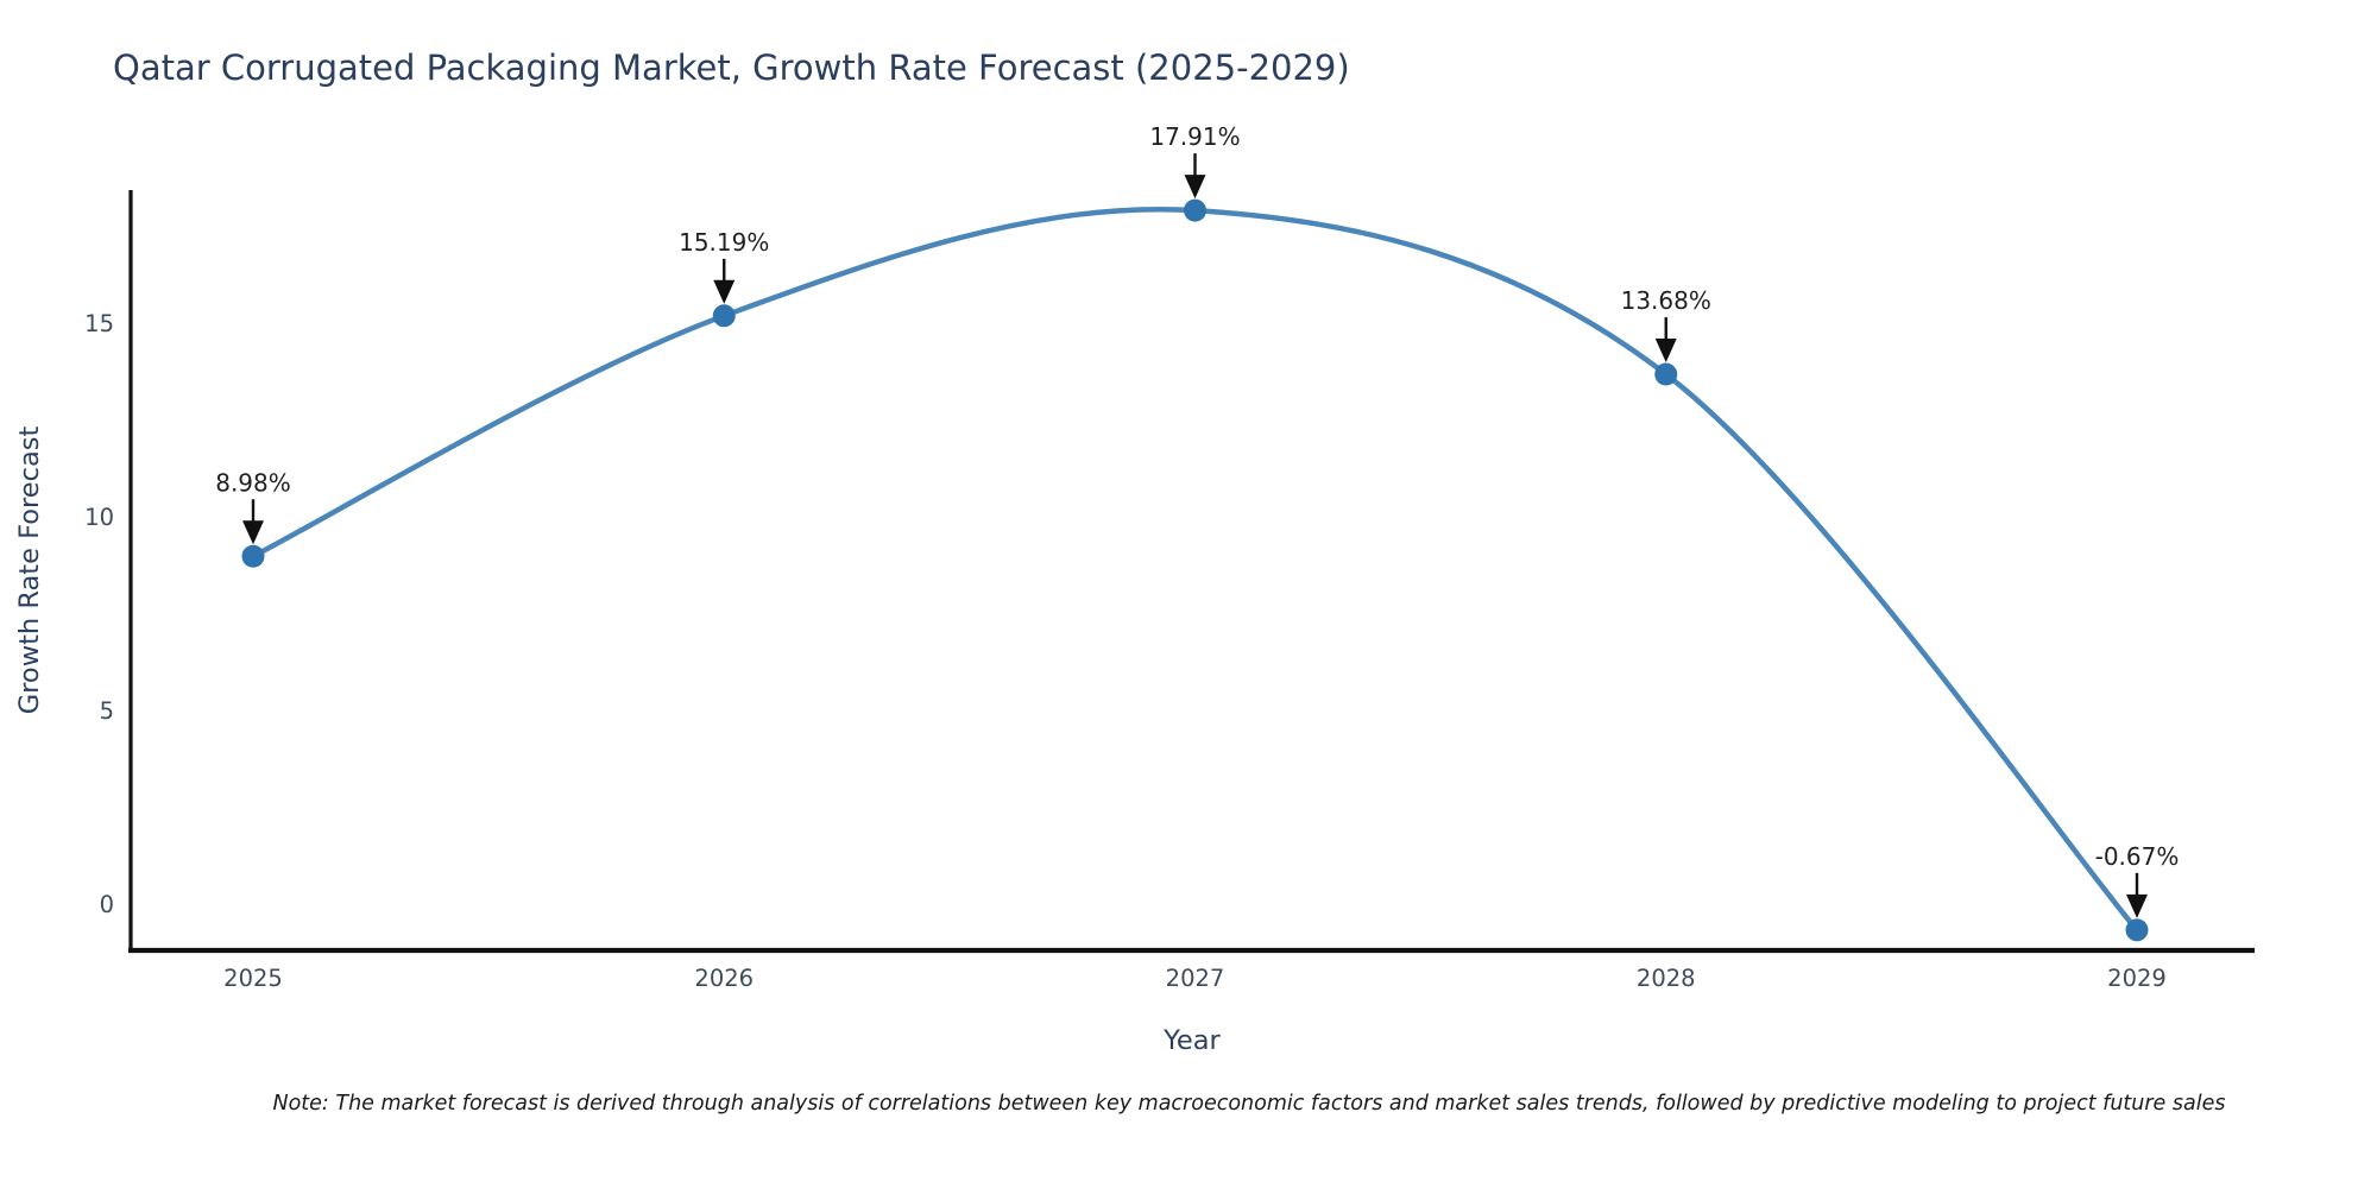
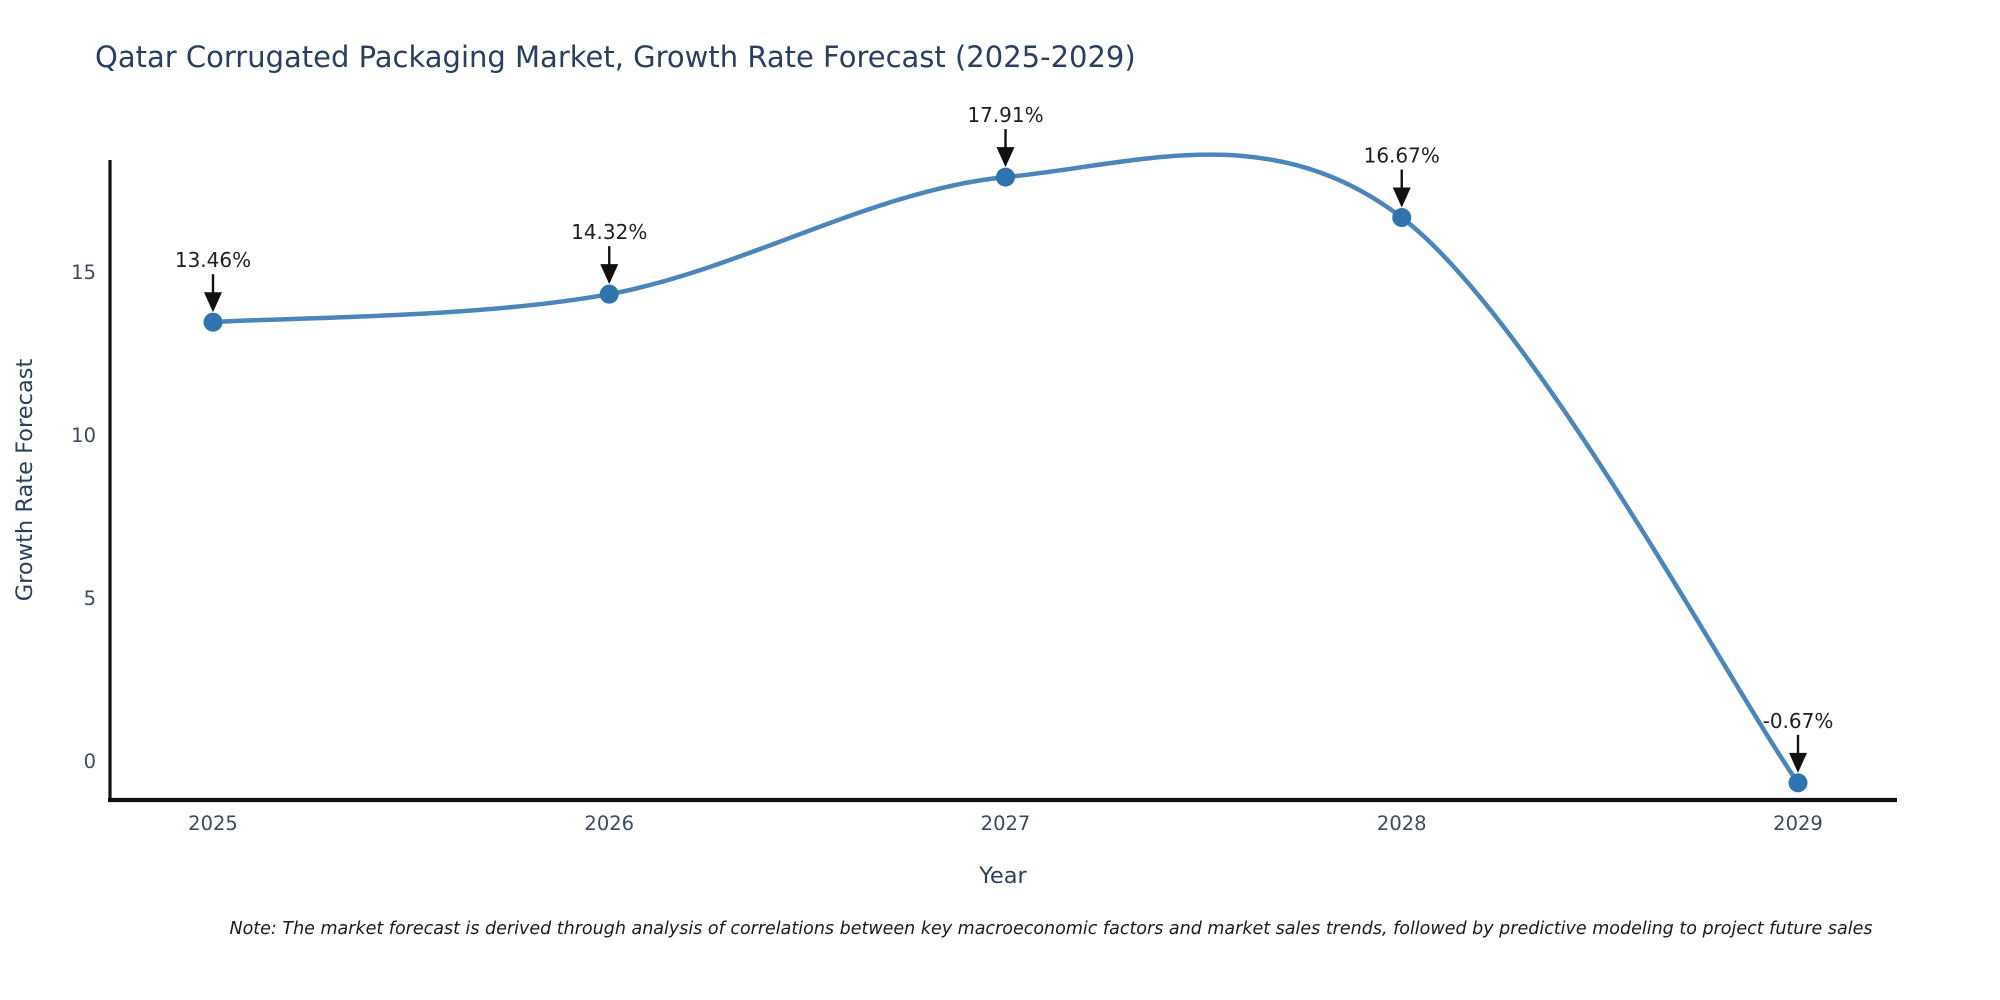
2025: 8.98% -> 13.46%
2026: 15.19% -> 14.32%
2028: 13.68% -> 16.67%
